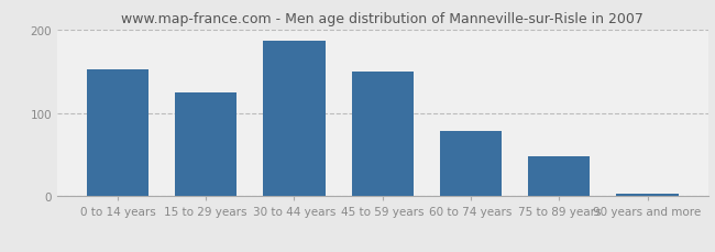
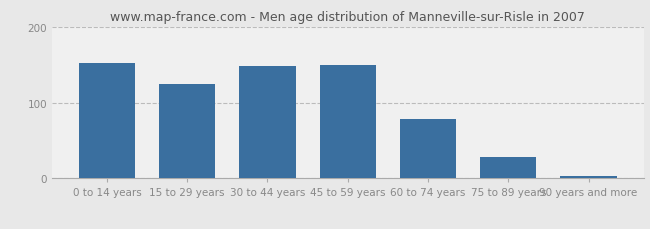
30 to 44 years: 186 -> 148
75 to 89 years: 48 -> 28
